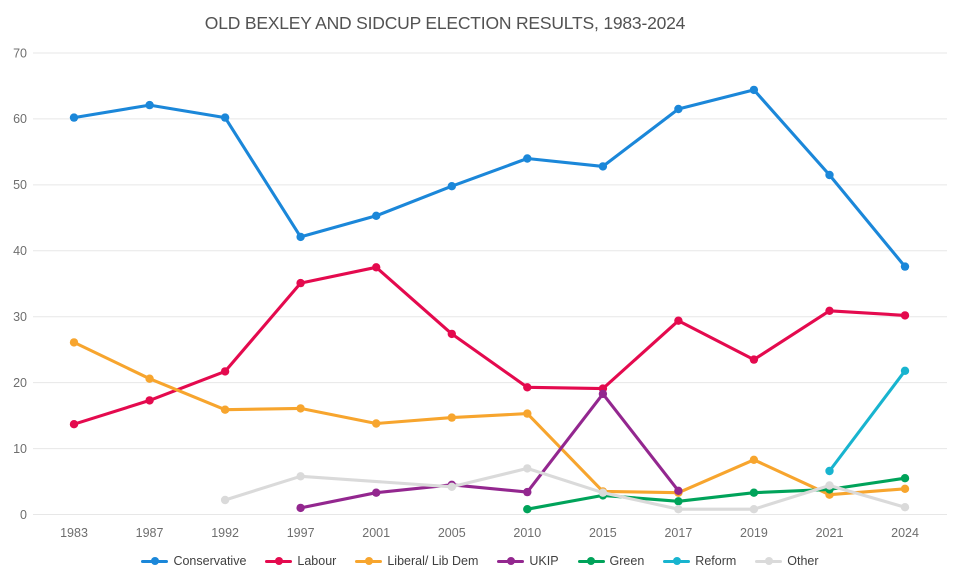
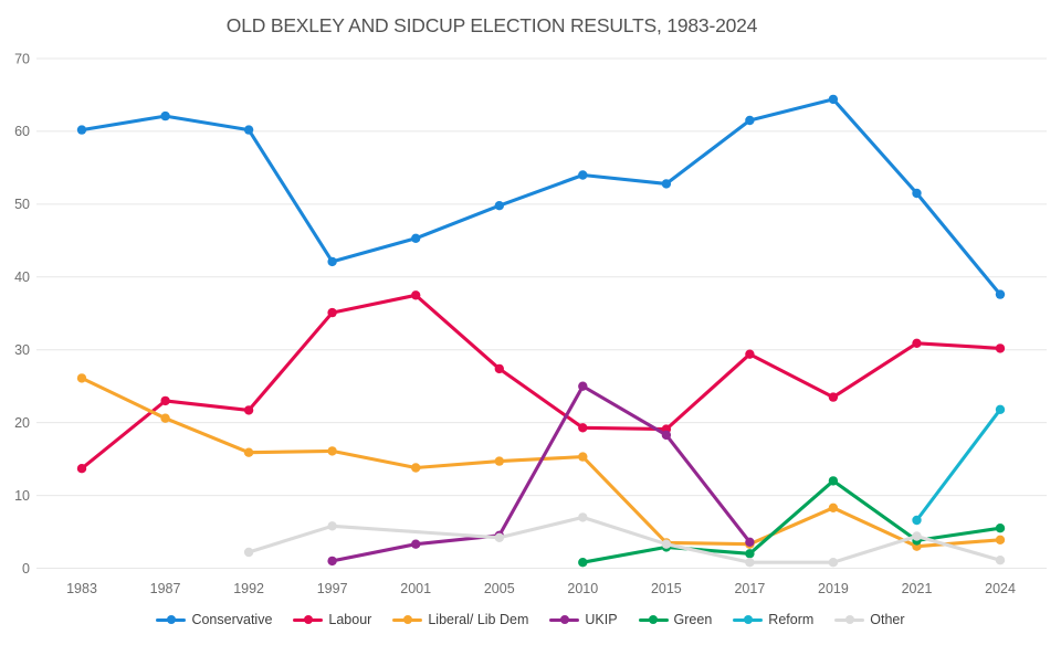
Labour/1987: 17 -> 23
UKIP/2010: 3 -> 25
Green/2019: 3 -> 12
